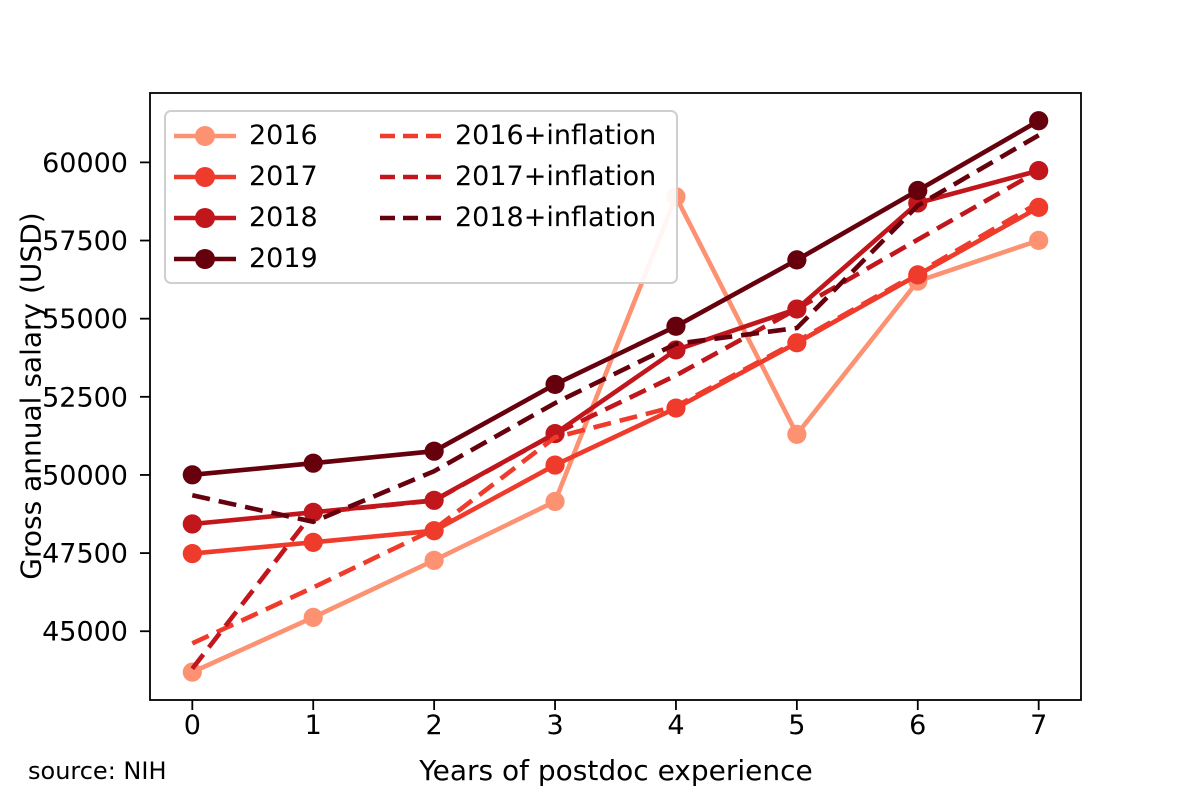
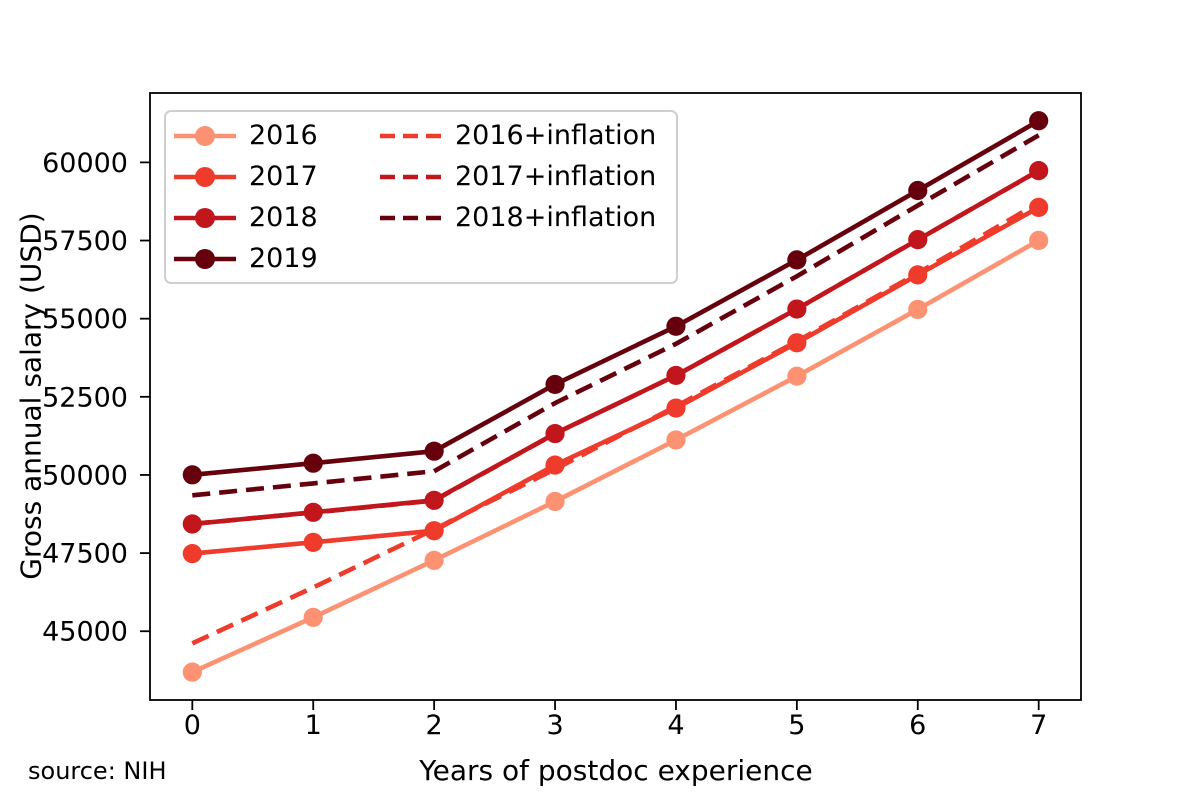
2017+inflation/0: 43800 -> 48400
2018+inflation/1: 48500 -> 49700
2016+inflation/3: 51200 -> 50200
2016/4: 58900 -> 51100
2018/4: 54000 -> 53200
2016/5: 51300 -> 53200
2018+inflation/5: 54700 -> 56400
2016/6: 56200 -> 55300
2018/6: 58700 -> 57500
